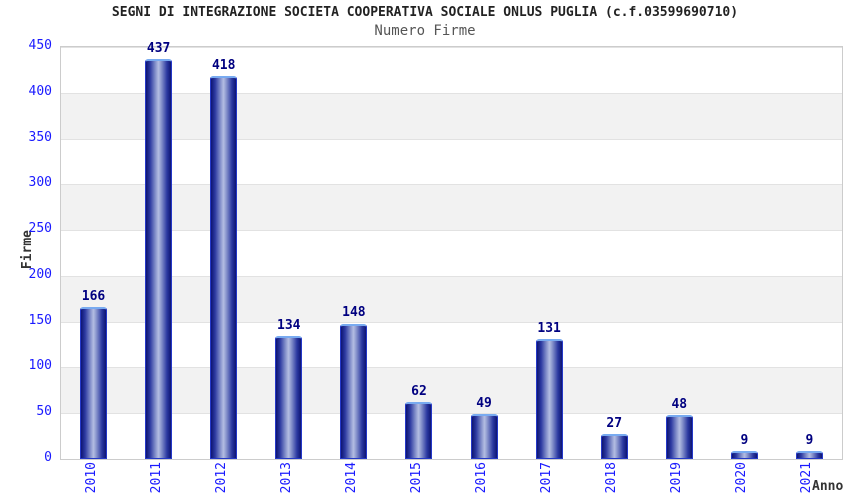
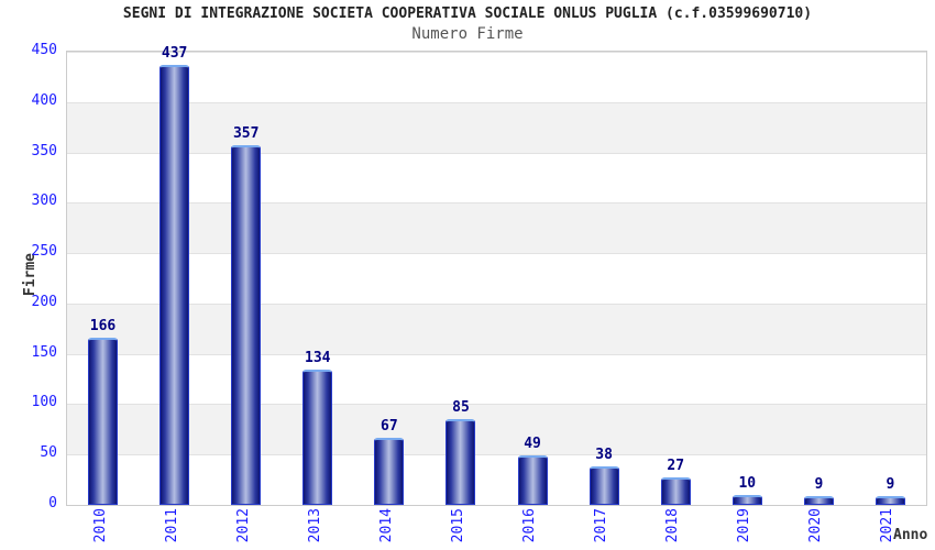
2012: 418 -> 357
2014: 148 -> 67
2015: 62 -> 85
2017: 131 -> 38
2019: 48 -> 10
